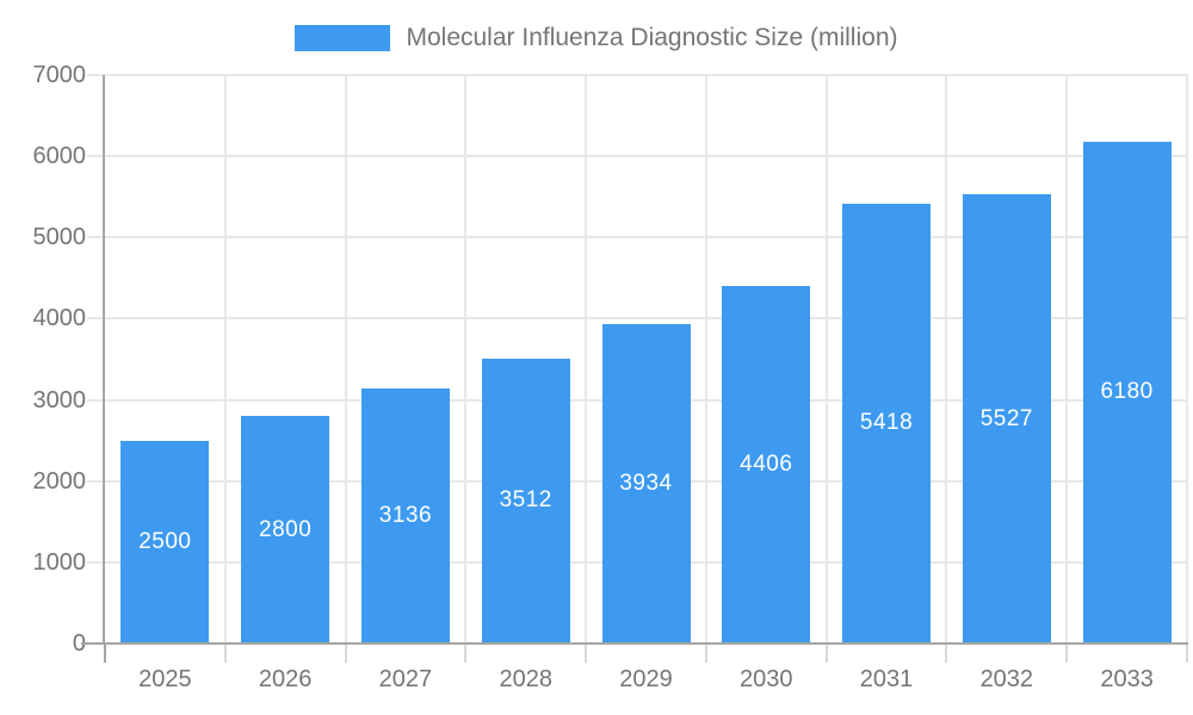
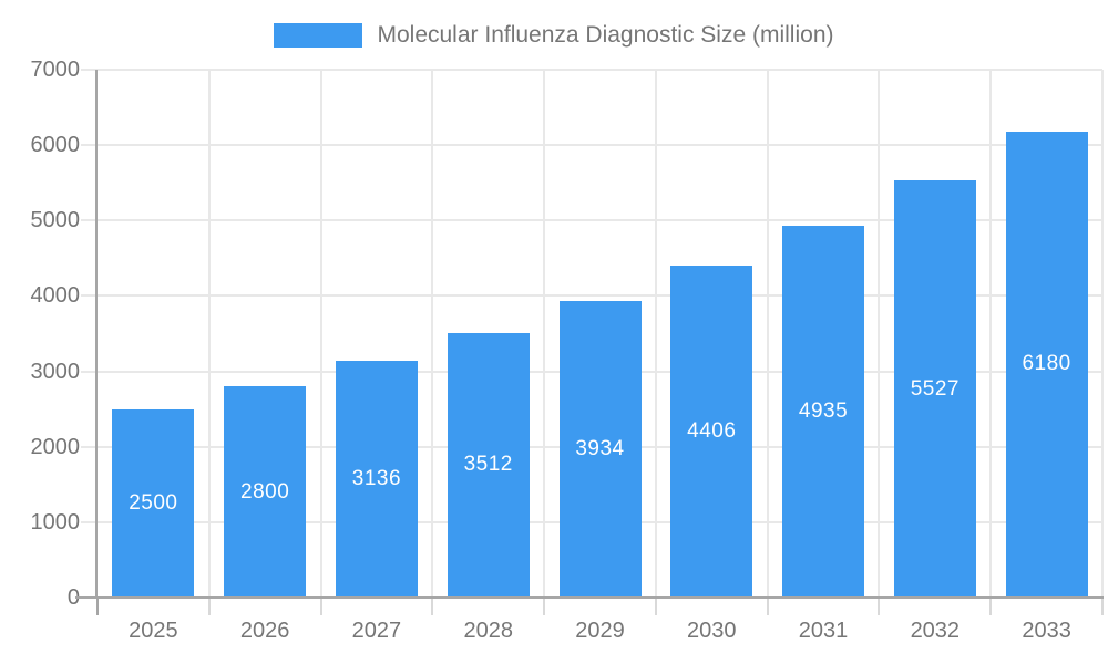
2031: 5418 -> 4935
